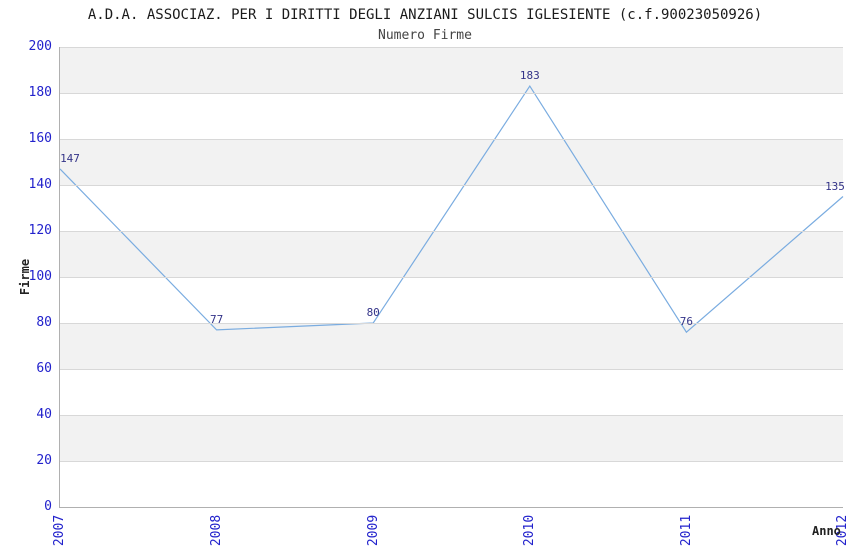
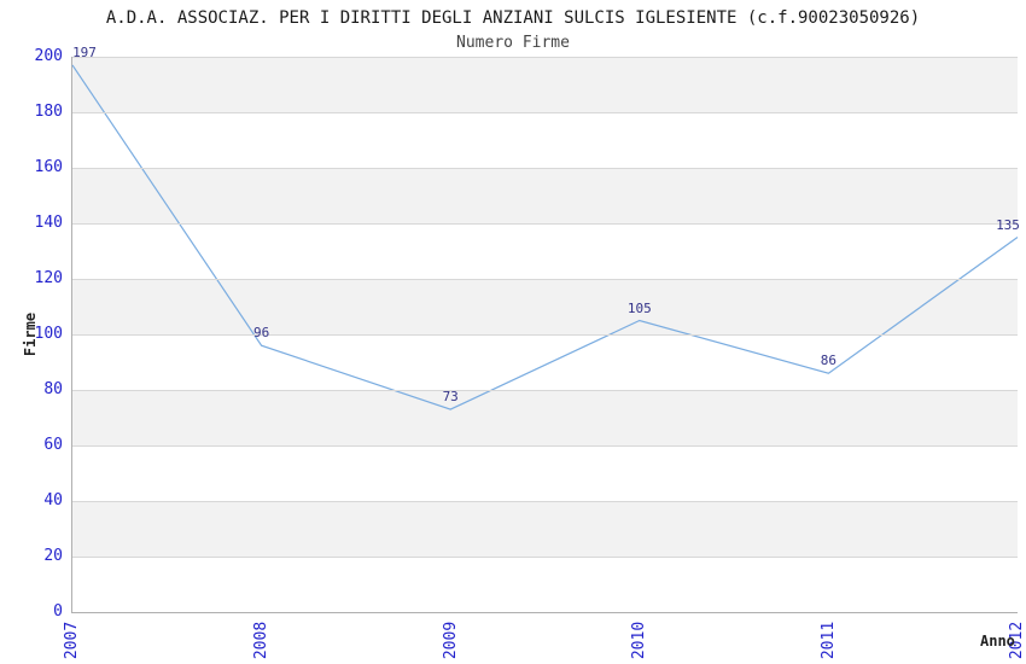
2007: 147 -> 197
2008: 77 -> 96
2009: 80 -> 73
2010: 183 -> 105
2011: 76 -> 86
